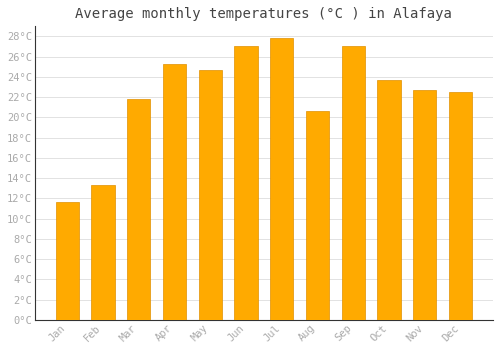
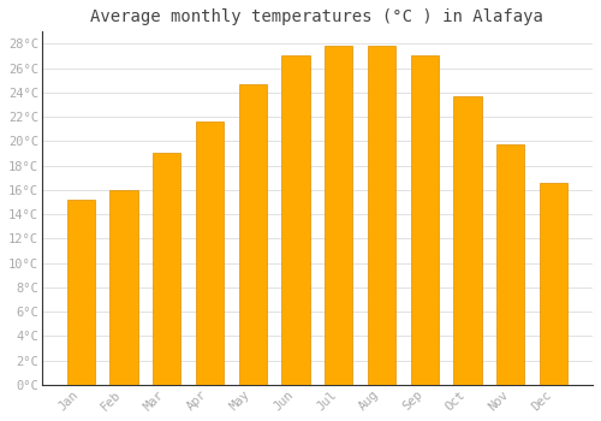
Jan: 11.6°C -> 15.2°C
Feb: 13.3°C -> 16.0°C
Mar: 21.8°C -> 19.1°C
Apr: 25.3°C -> 21.6°C
Aug: 20.6°C -> 27.8°C
Nov: 22.7°C -> 19.7°C
Dec: 22.5°C -> 16.6°C
